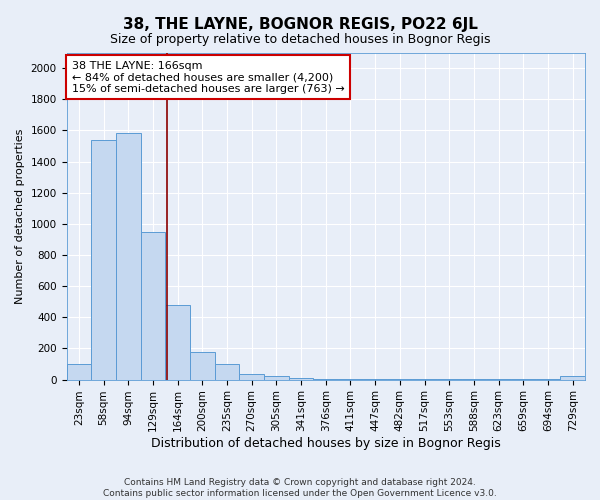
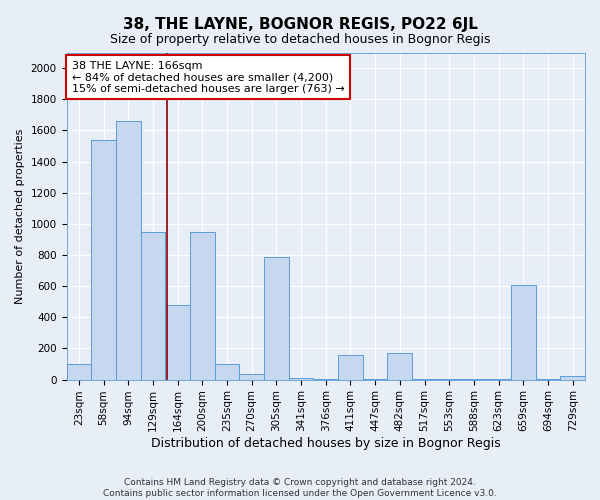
94sqm: 1580 -> 1660
200sqm: 180 -> 950
305sqm: 20 -> 790
411sqm: 0 -> 160
482sqm: 0 -> 170
659sqm: 0 -> 610
